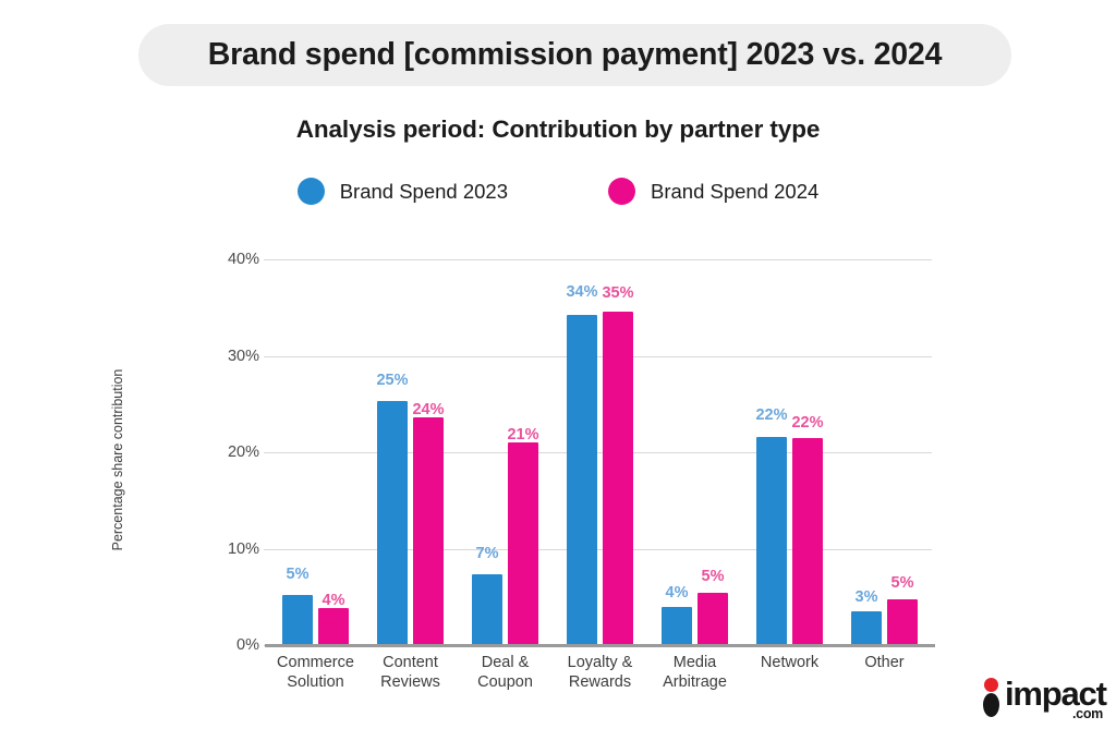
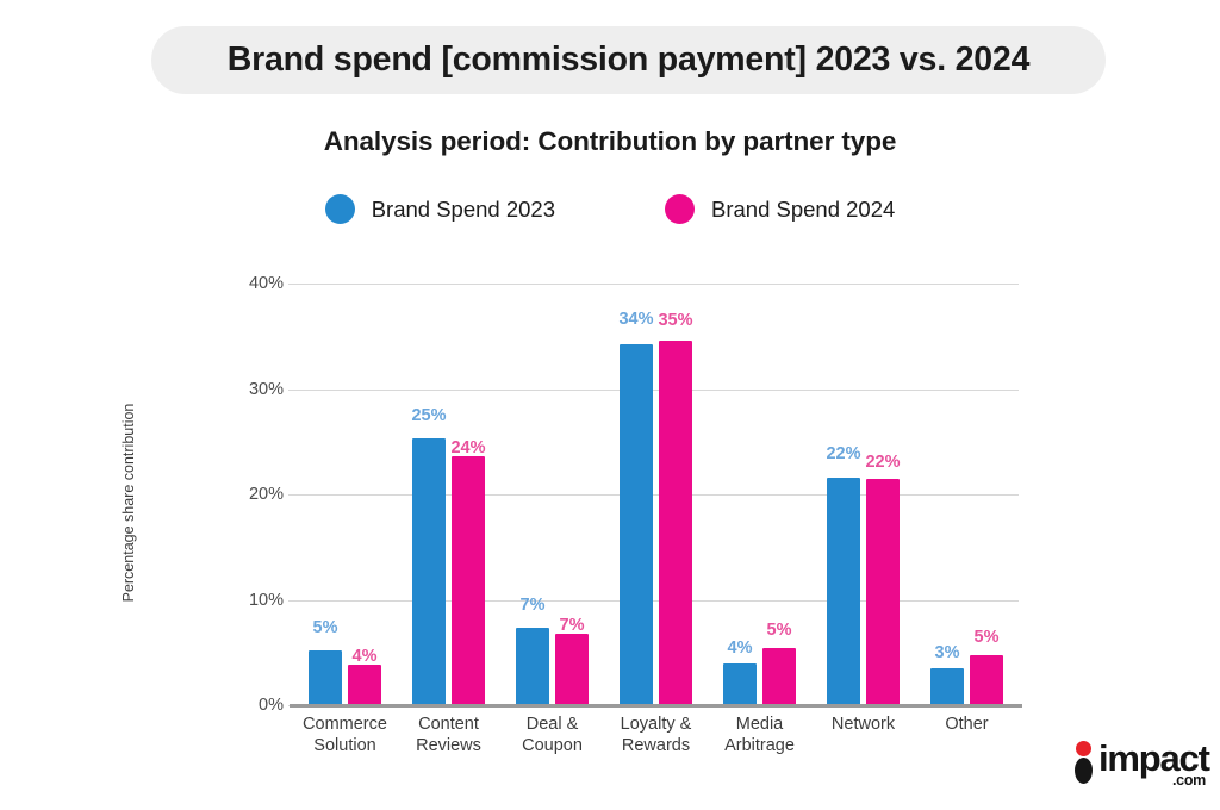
Brand Spend 2024/Deal & Coupon: 21% -> 7%
